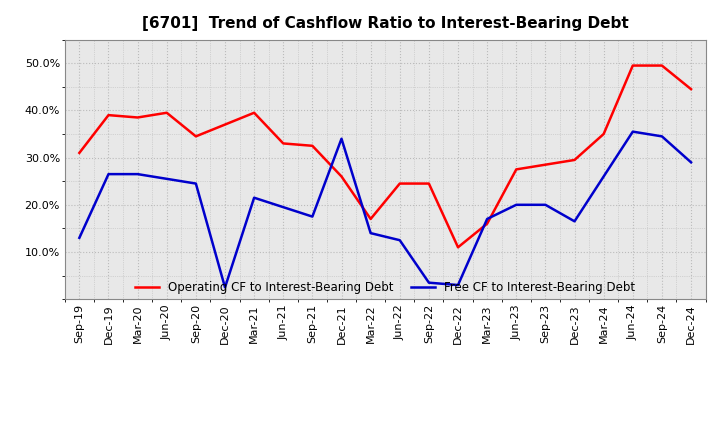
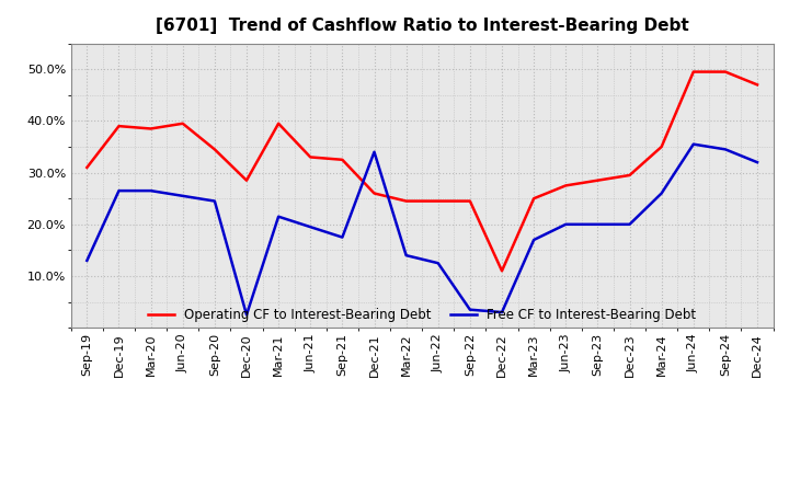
Operating CF to Interest-Bearing Debt/Dec-20: 37.0% -> 28.5%
Operating CF to Interest-Bearing Debt/Mar-22: 17.0% -> 24.5%
Operating CF to Interest-Bearing Debt/Mar-23: 16.0% -> 25.0%
Free CF to Interest-Bearing Debt/Dec-23: 16.5% -> 20.0%
Operating CF to Interest-Bearing Debt/Dec-24: 44.5% -> 47.0%
Free CF to Interest-Bearing Debt/Dec-24: 29.0% -> 32.0%
